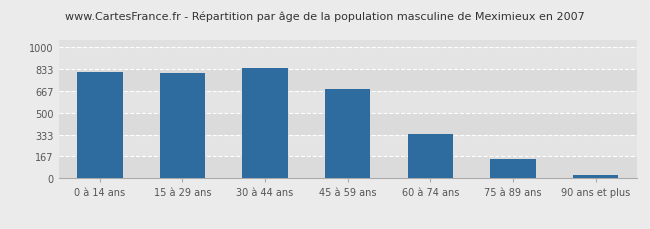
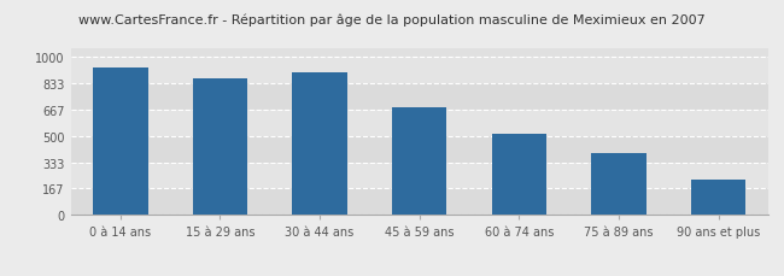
0 à 14 ans: 810 -> 930
15 à 29 ans: 800 -> 860
30 à 44 ans: 840 -> 900
60 à 74 ans: 340 -> 510
75 à 89 ans: 150 -> 390
90 ans et plus: 20 -> 220
